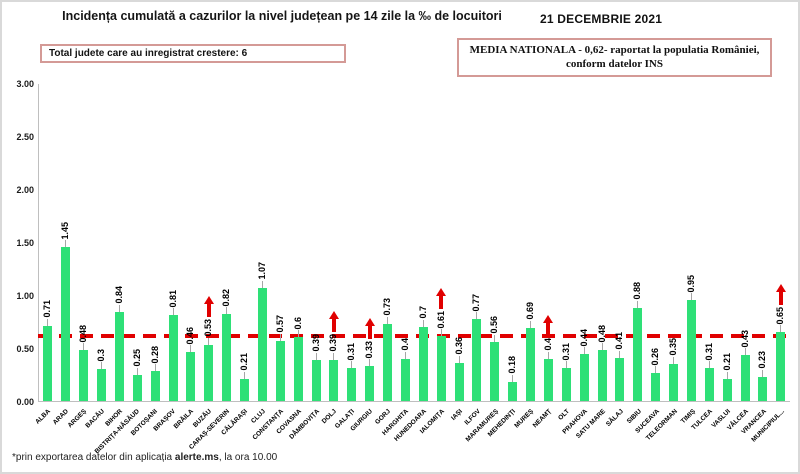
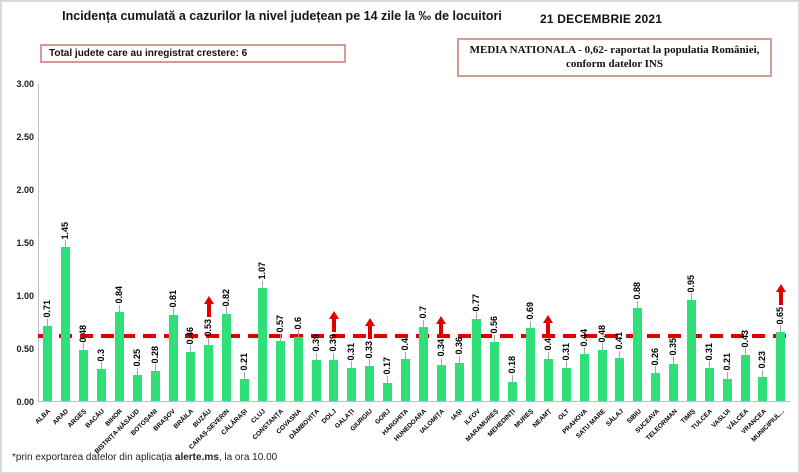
GORJ: 0.73 -> 0.17
IALOMIȚA: 0.61 -> 0.34
